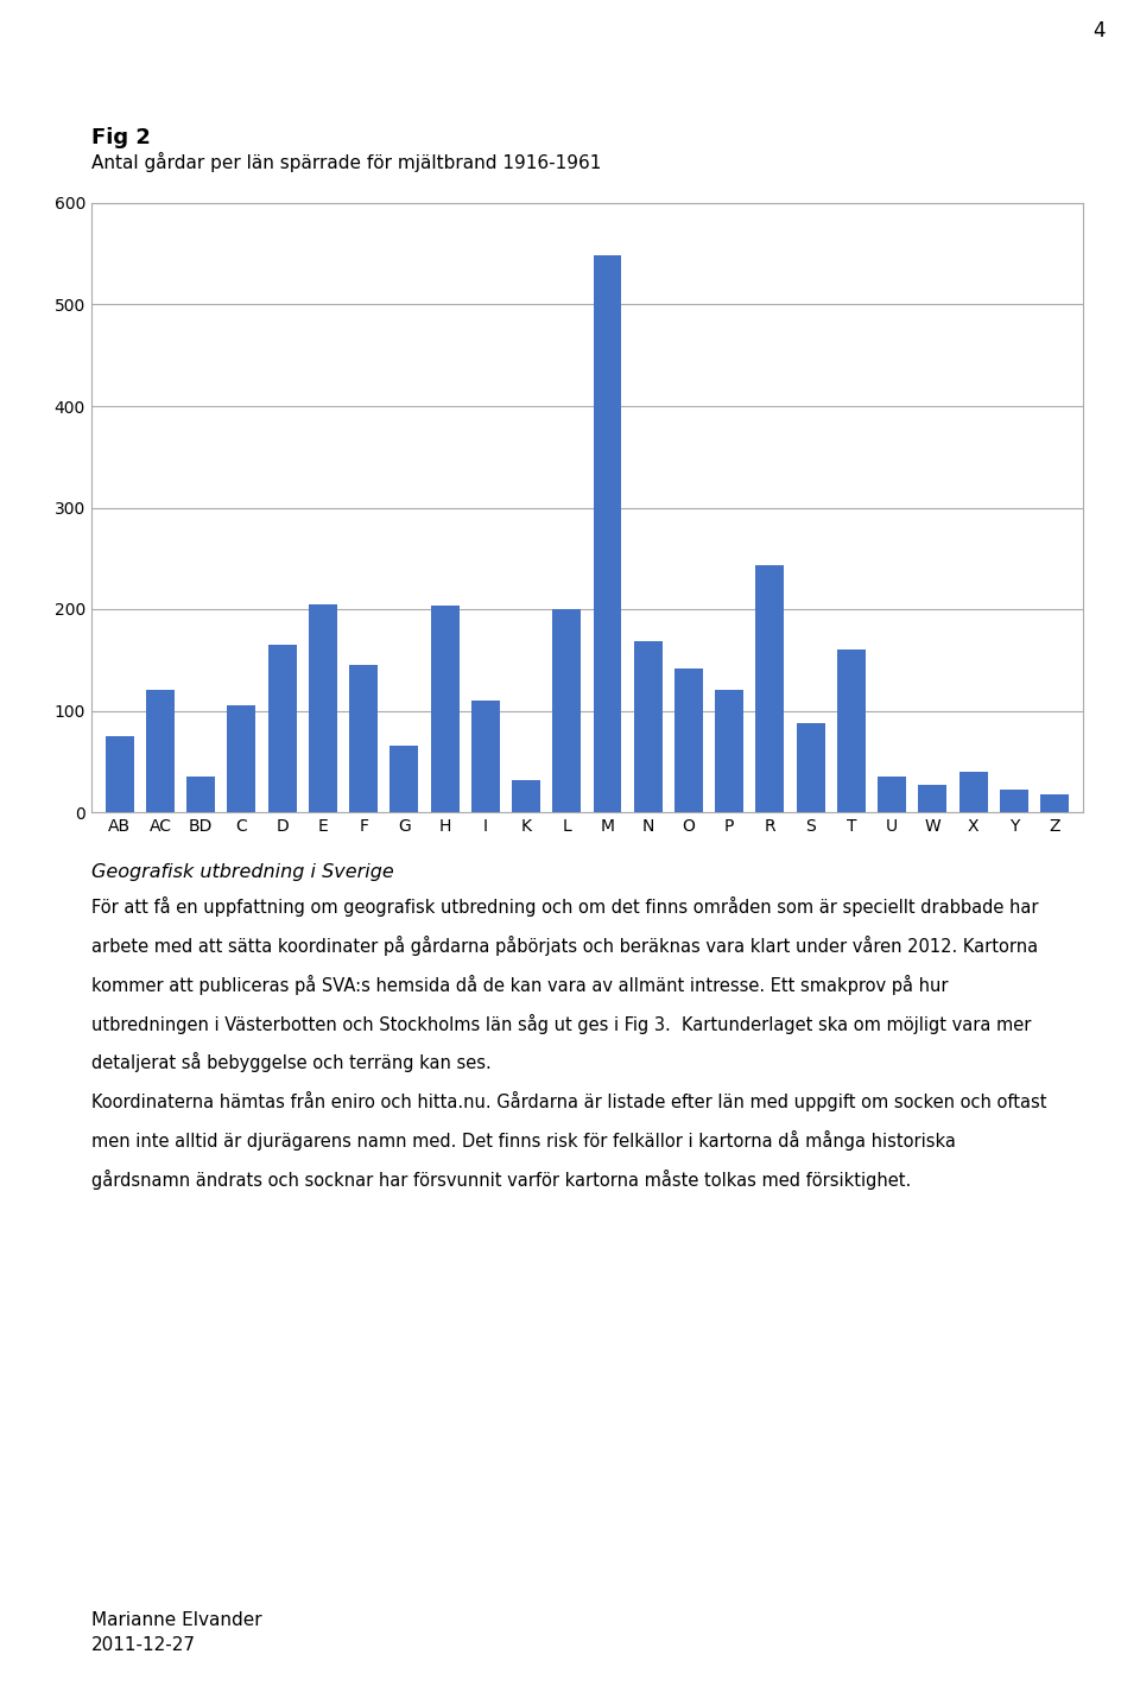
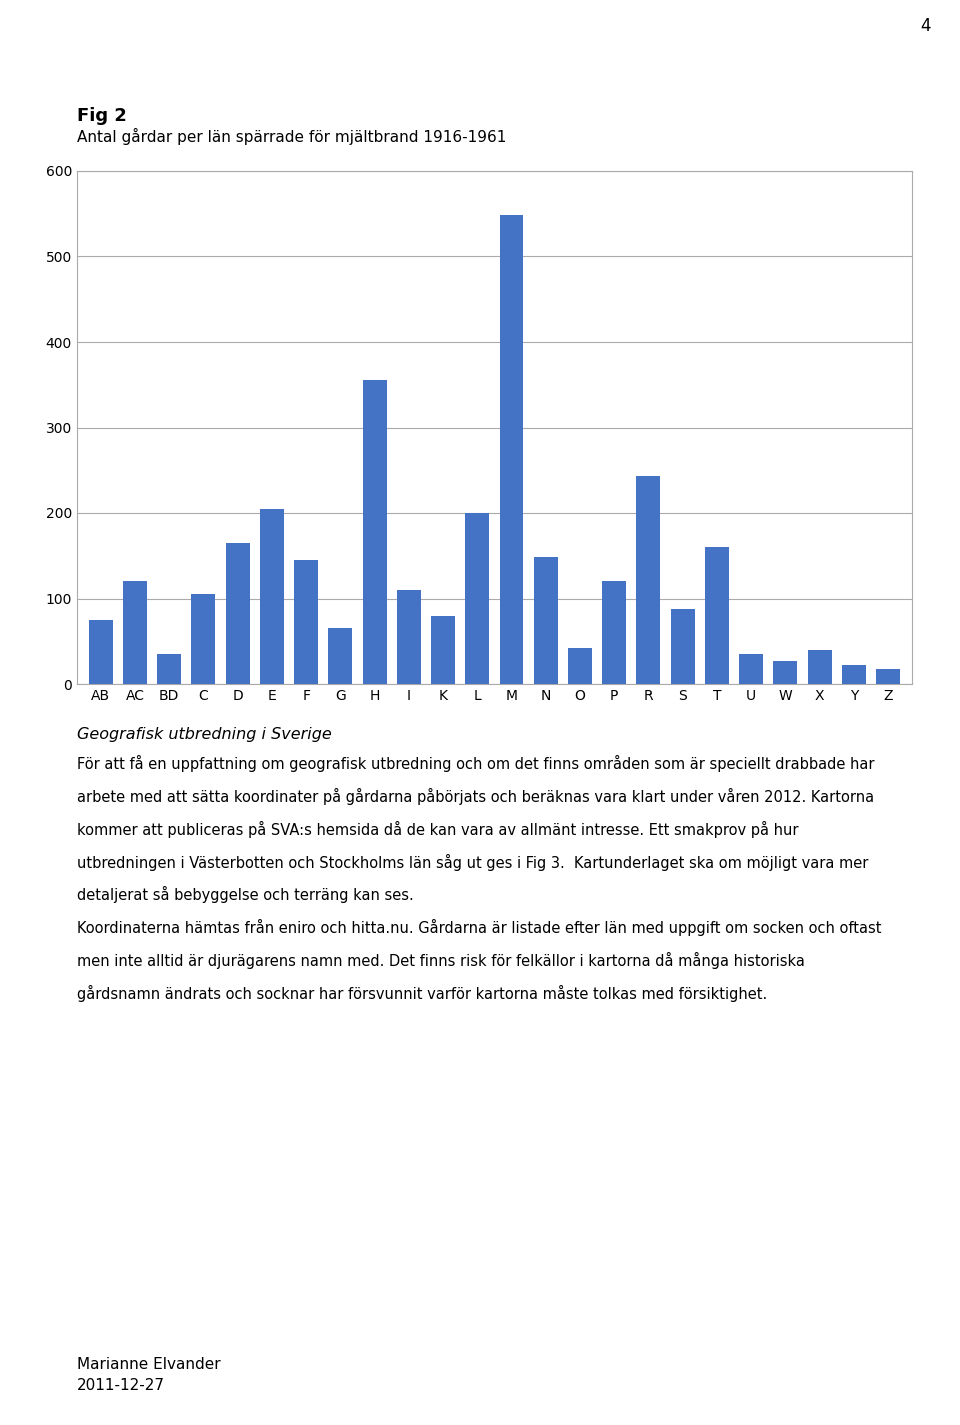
H: 204 -> 355
K: 32 -> 80
N: 168 -> 148
O: 142 -> 42
